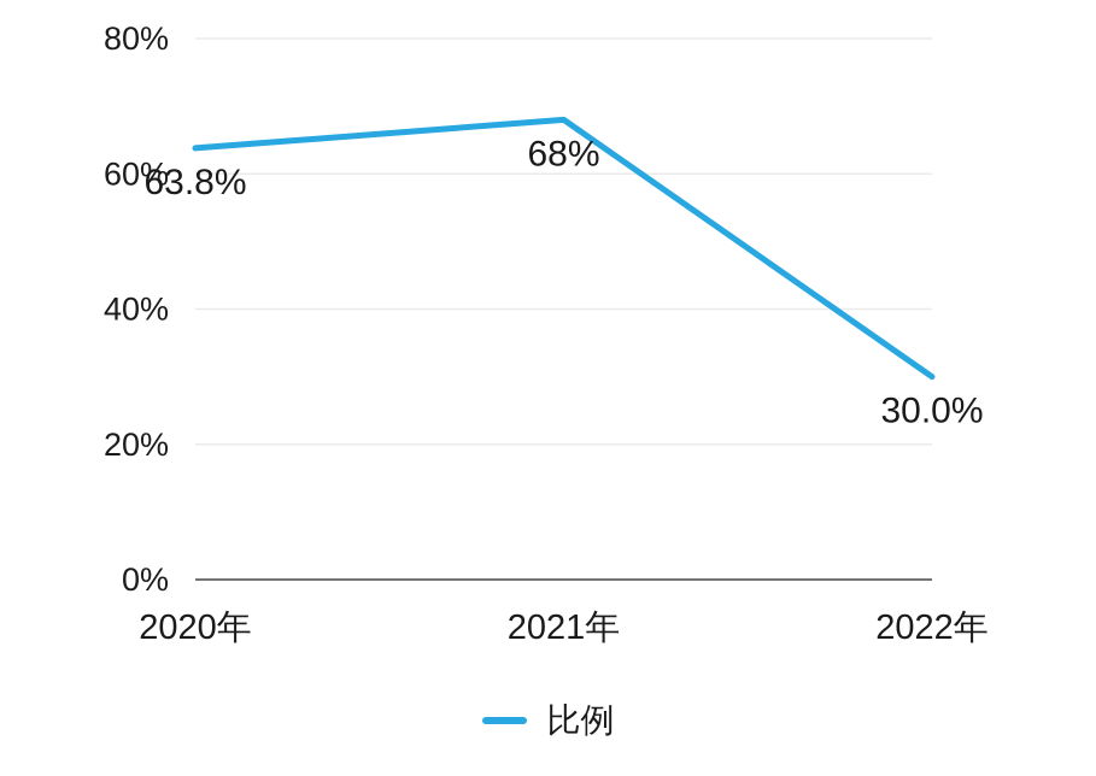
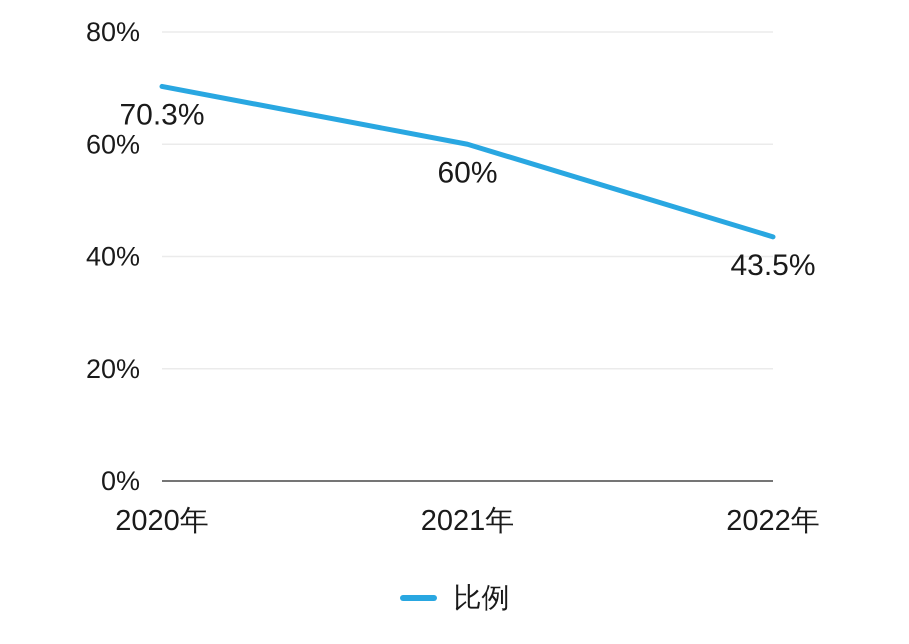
2020年: 63.8% -> 70.3%
2021年: 68% -> 60%
2022年: 30.0% -> 43.5%
